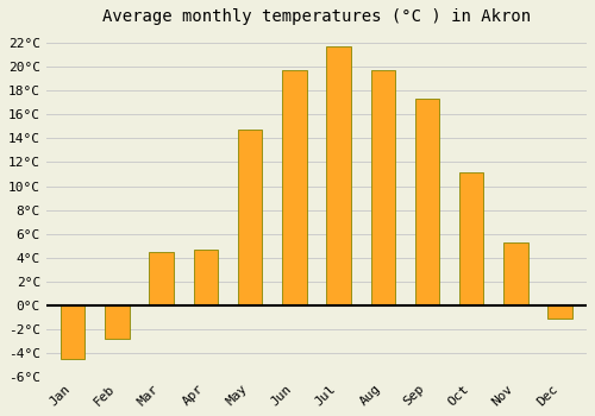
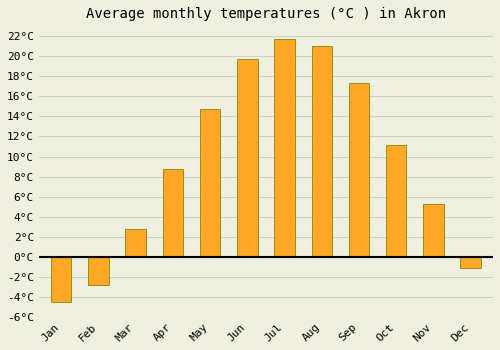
Mar: 4.5°C -> 2.8°C
Apr: 4.7°C -> 8.8°C
Aug: 19.7°C -> 21.0°C
